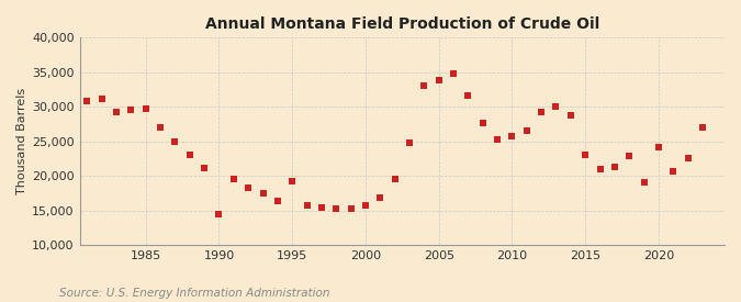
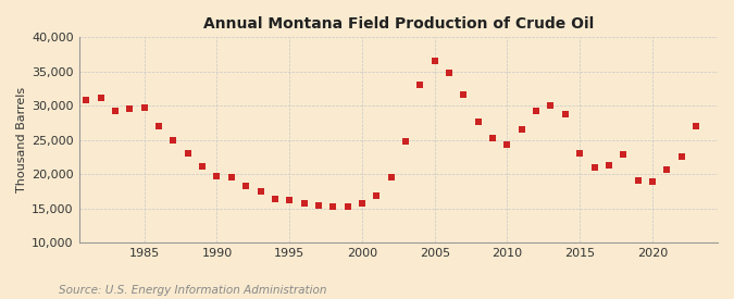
1990: 14,400 -> 19,700
1995: 19,200 -> 16,200
2005: 33,800 -> 36,500
2010: 25,800 -> 24,300
2020: 24,200 -> 18,900
